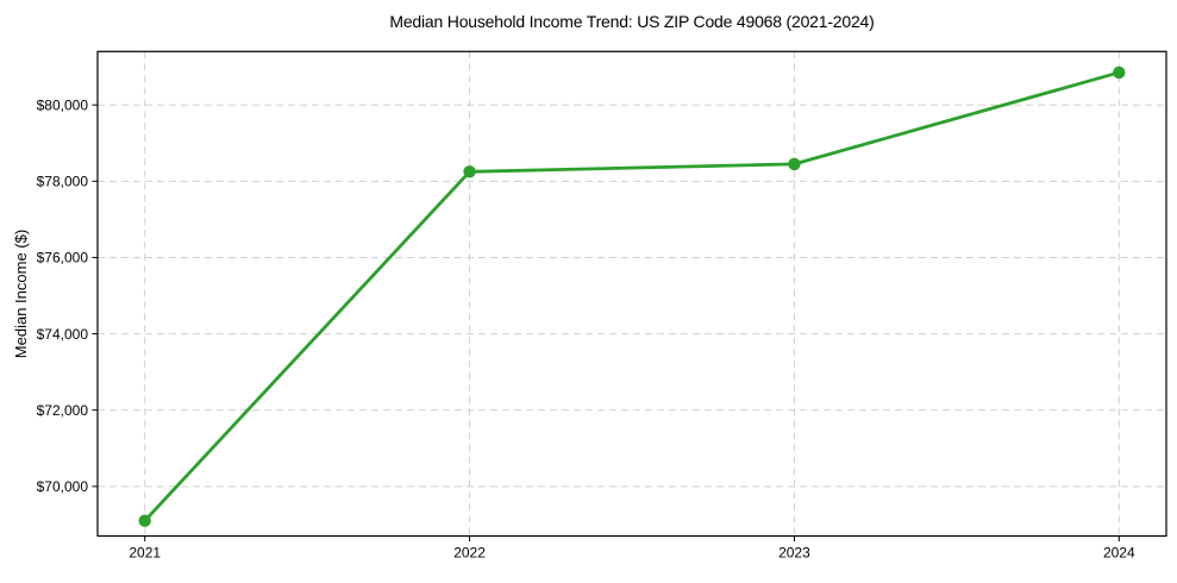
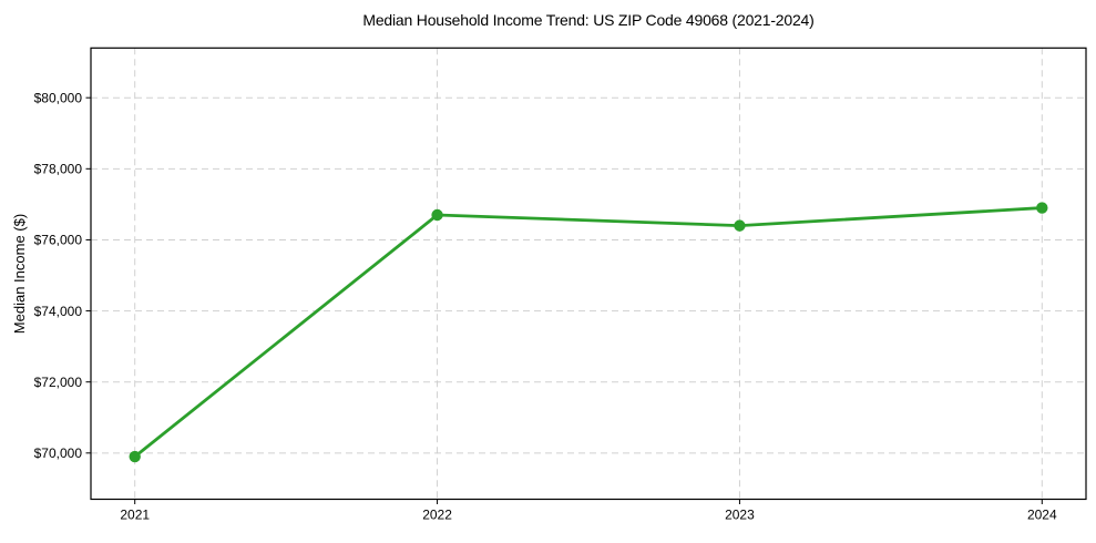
2021: $69100 -> $69900
2022: $78200 -> $76700
2023: $78400 -> $76400
2024: $80800 -> $76900
